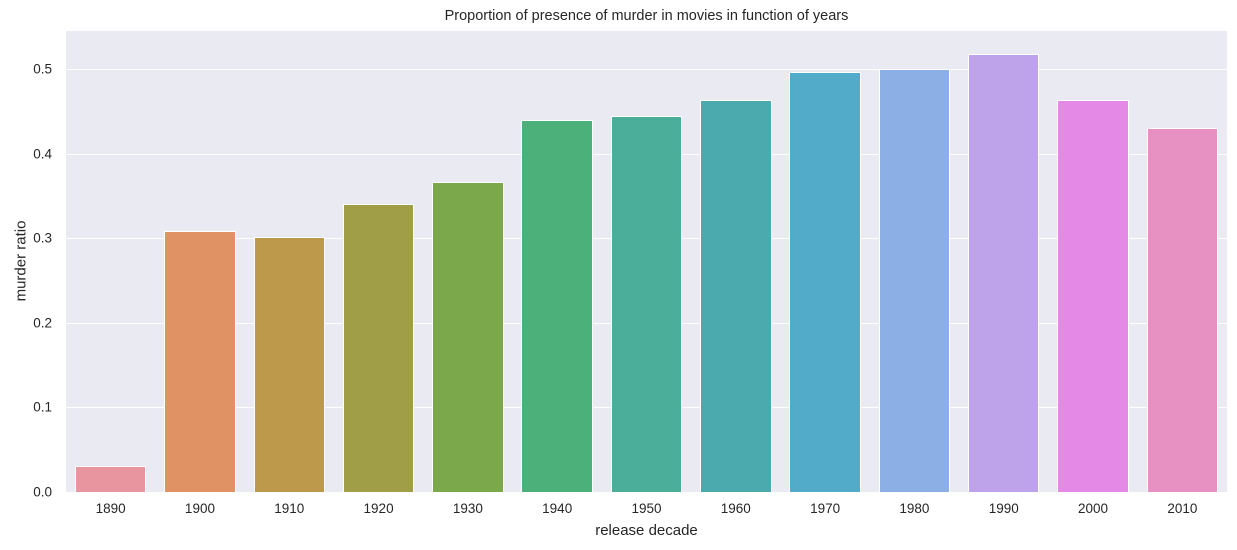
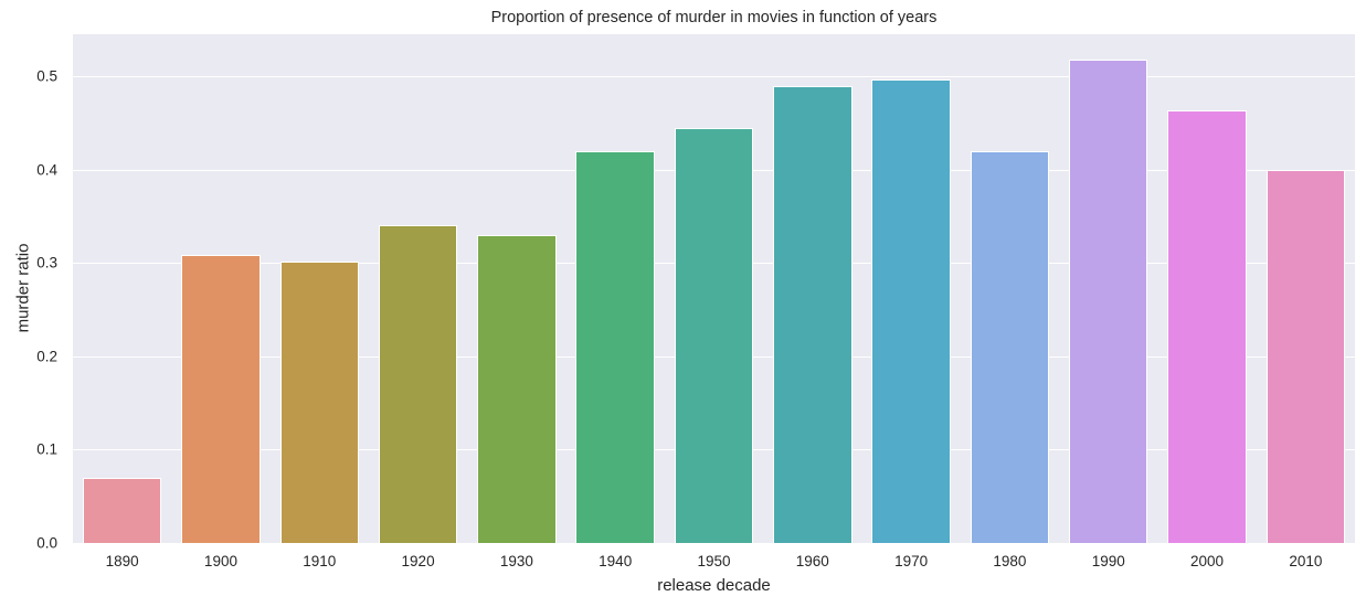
1890: 0.03 -> 0.07
1930: 0.37 -> 0.33
1940: 0.44 -> 0.42
1960: 0.46 -> 0.49
1980: 0.50 -> 0.42
2010: 0.43 -> 0.40
